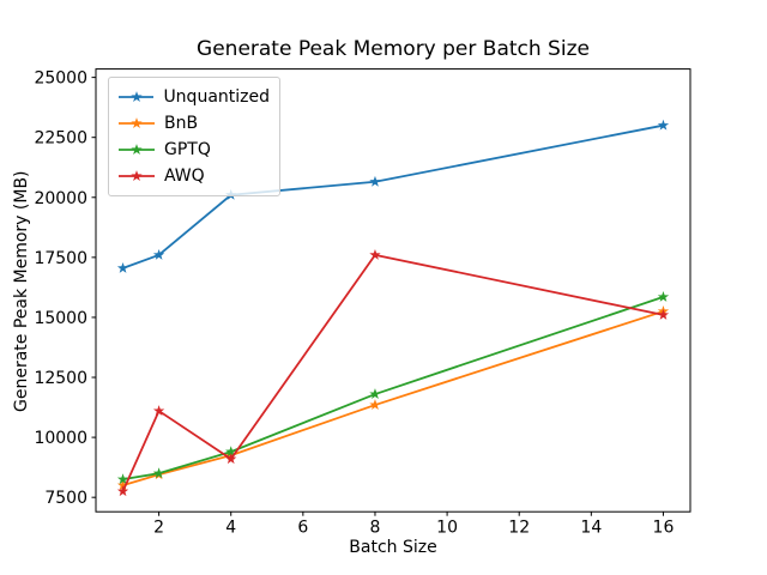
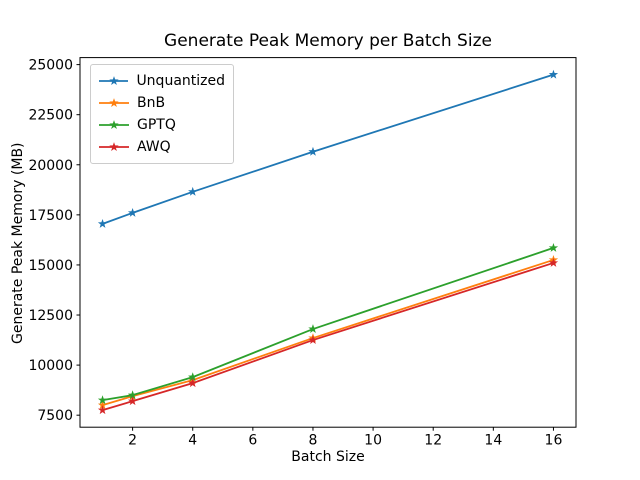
AWQ/2: 11100 -> 8200
Unquantized/4: 20100 -> 18600
AWQ/8: 17600 -> 11200
Unquantized/16: 23000 -> 24500
